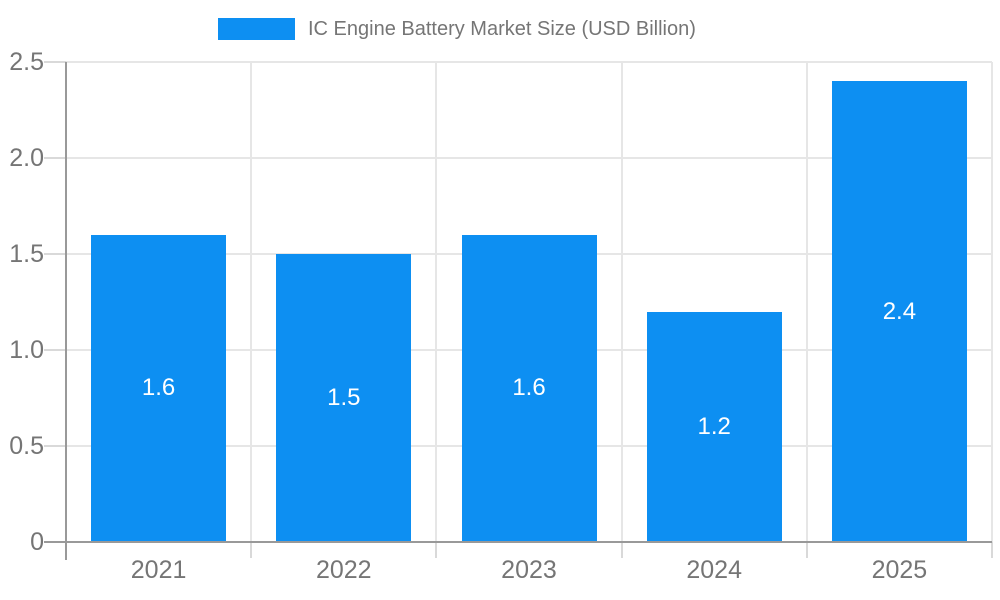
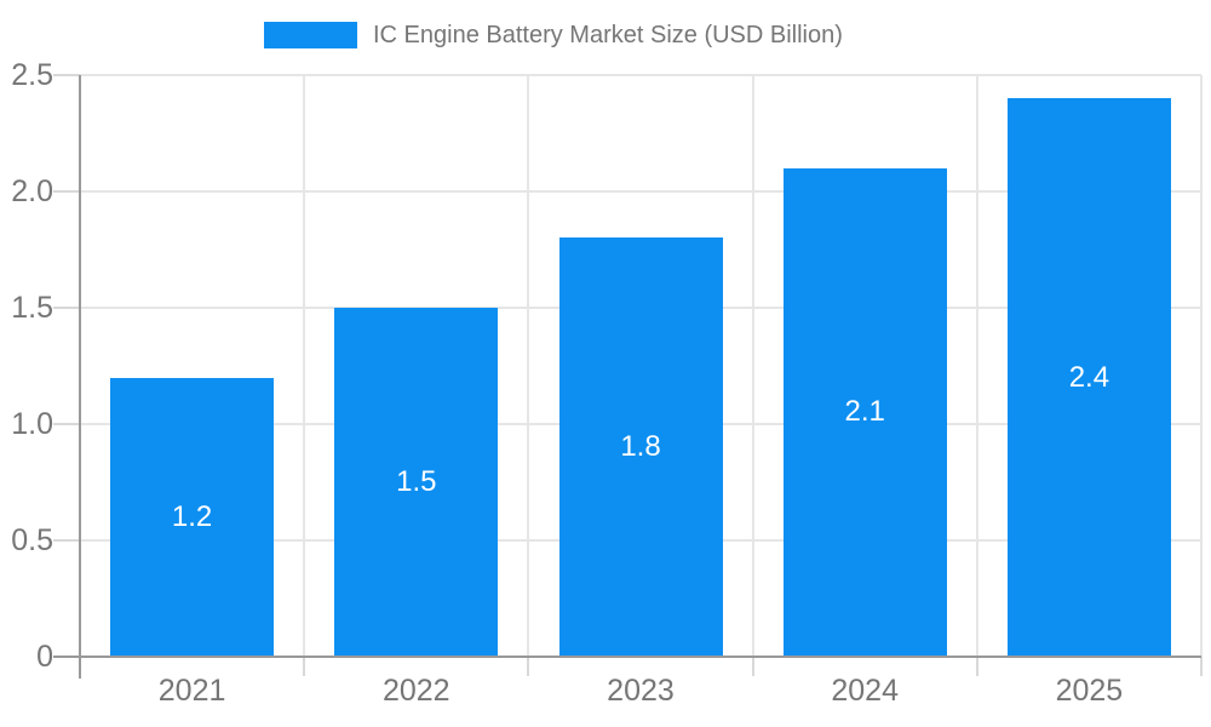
2021: 1.6 -> 1.2
2023: 1.6 -> 1.8
2024: 1.2 -> 2.1
